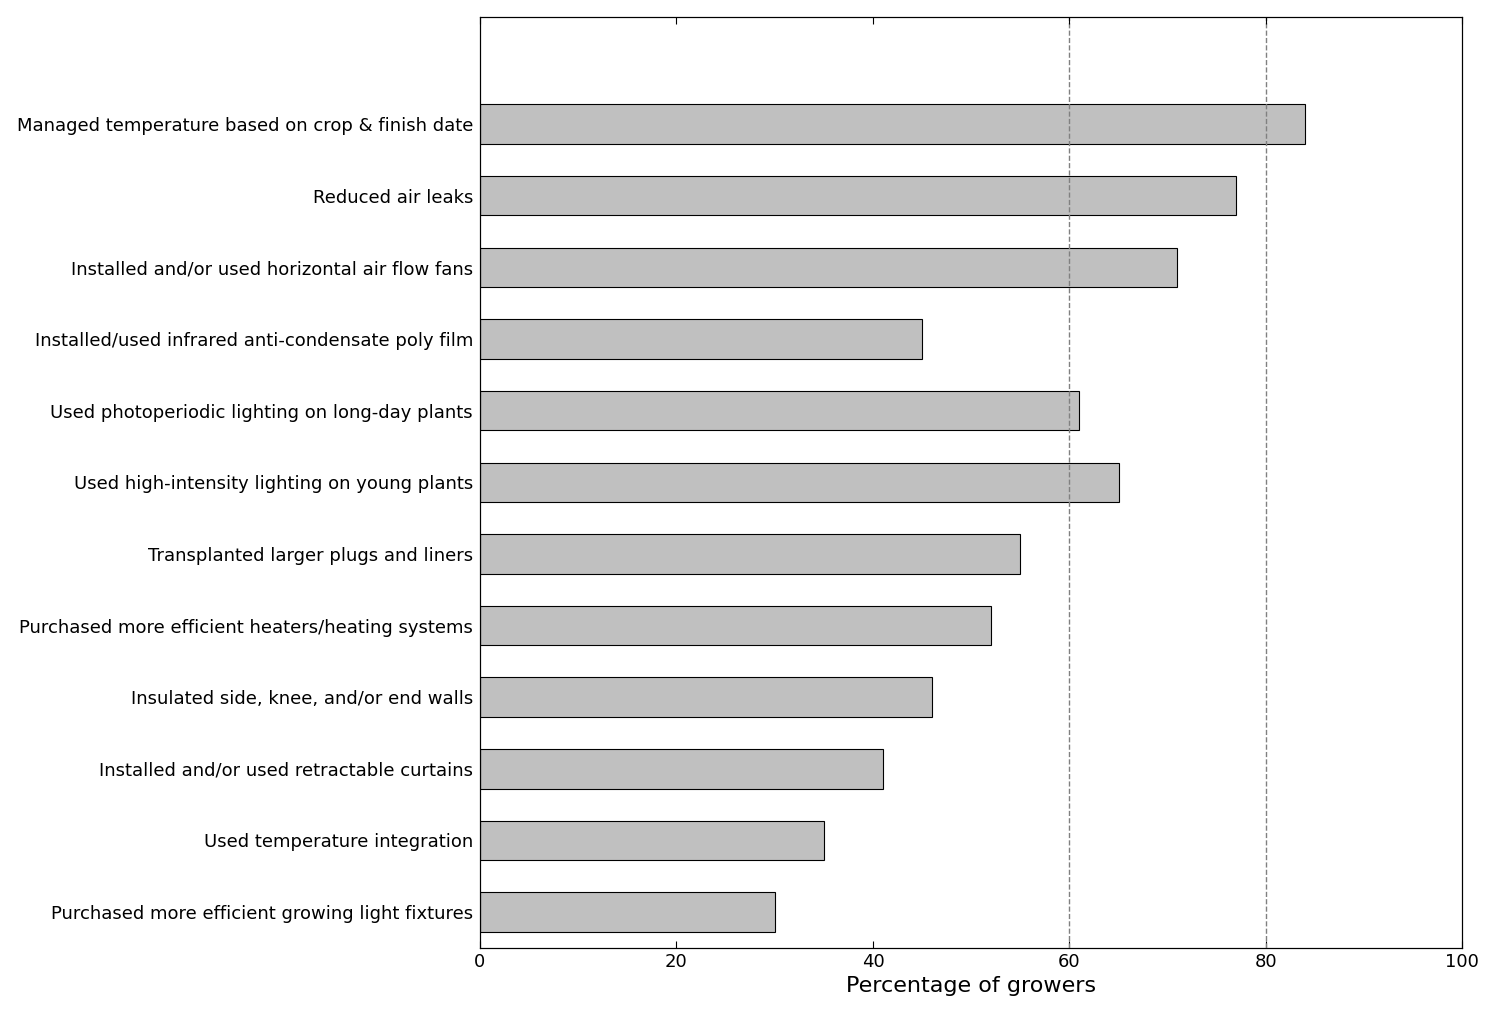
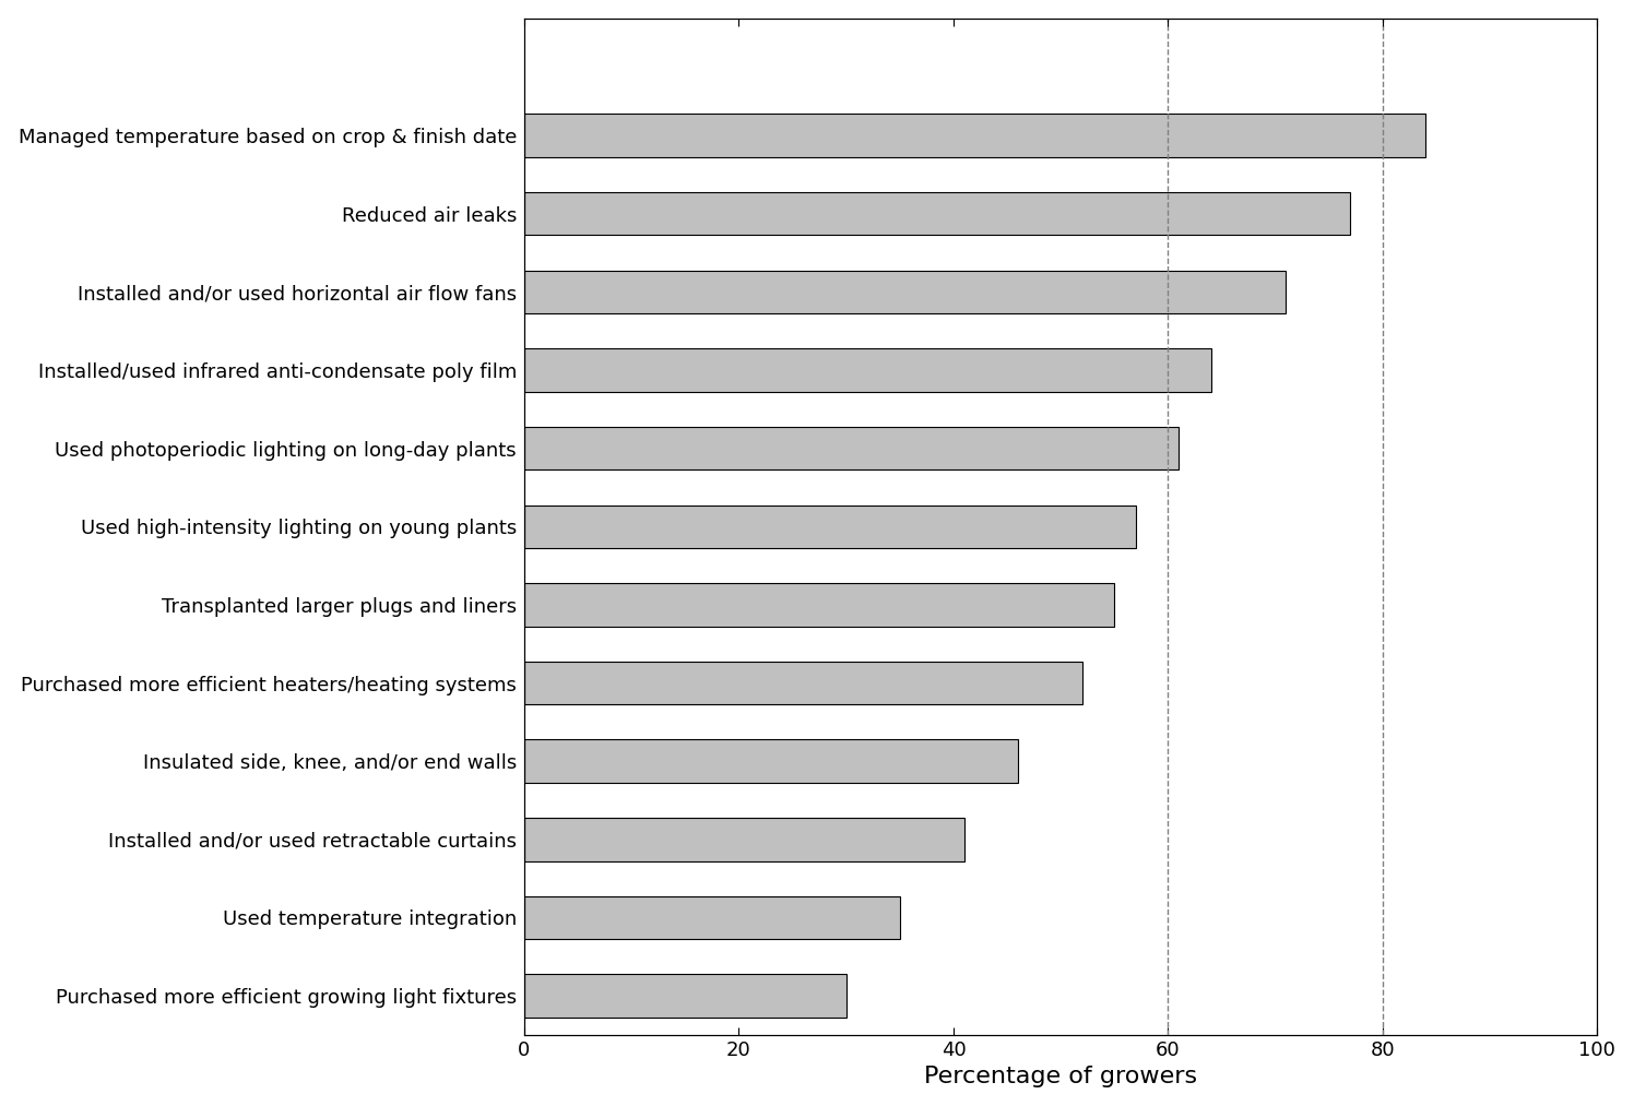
Installed/used infrared anti-condensate poly film: 45 -> 64
Used high-intensity lighting on young plants: 65 -> 57
